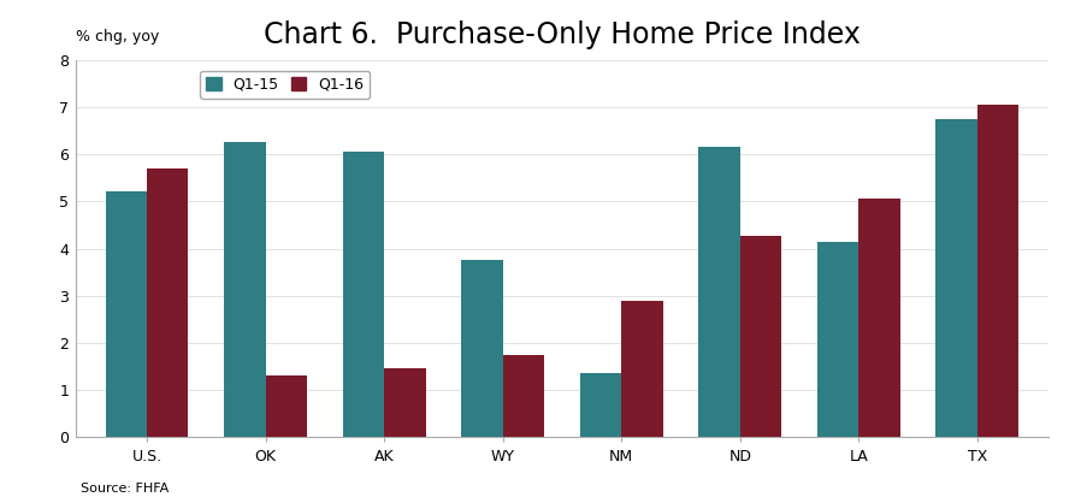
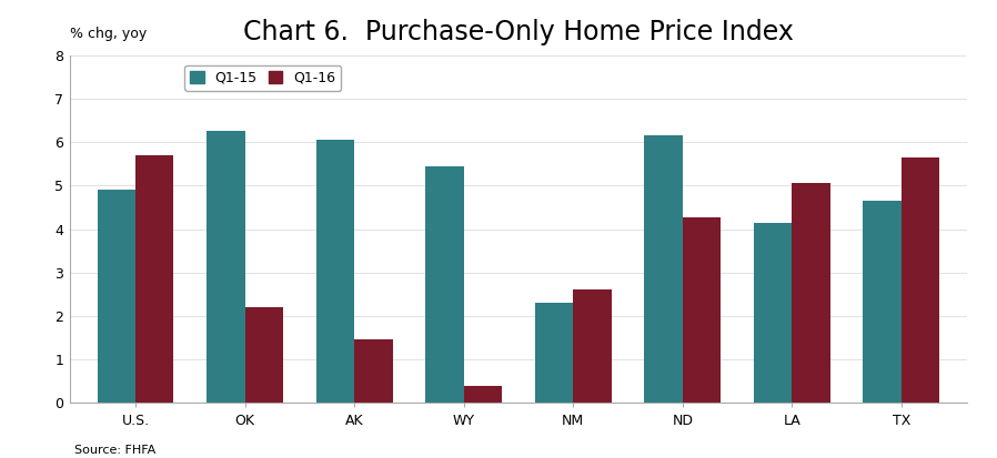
Q1-15/U.S.: 5.20 -> 4.90
Q1-16/OK: 1.30 -> 2.20
Q1-15/WY: 3.75 -> 5.45
Q1-16/WY: 1.75 -> 0.40
Q1-15/NM: 1.35 -> 2.30
Q1-16/NM: 2.88 -> 2.60
Q1-15/TX: 6.75 -> 4.65
Q1-16/TX: 7.05 -> 5.65
